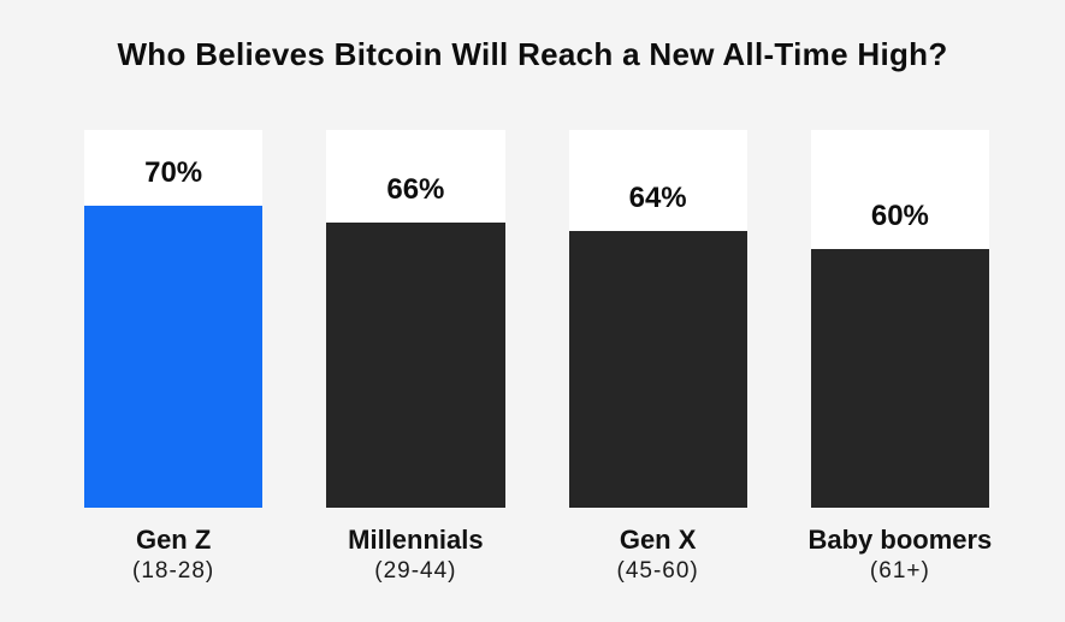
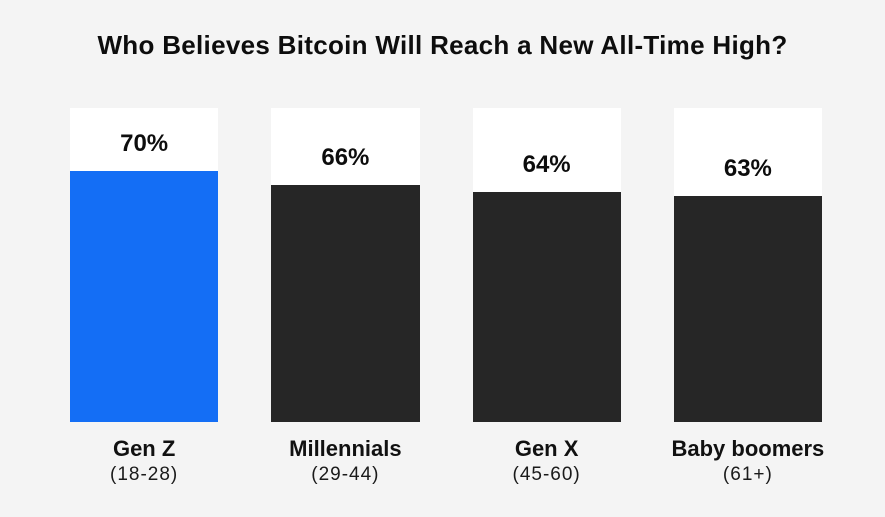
Baby boomers: 60% -> 63%
